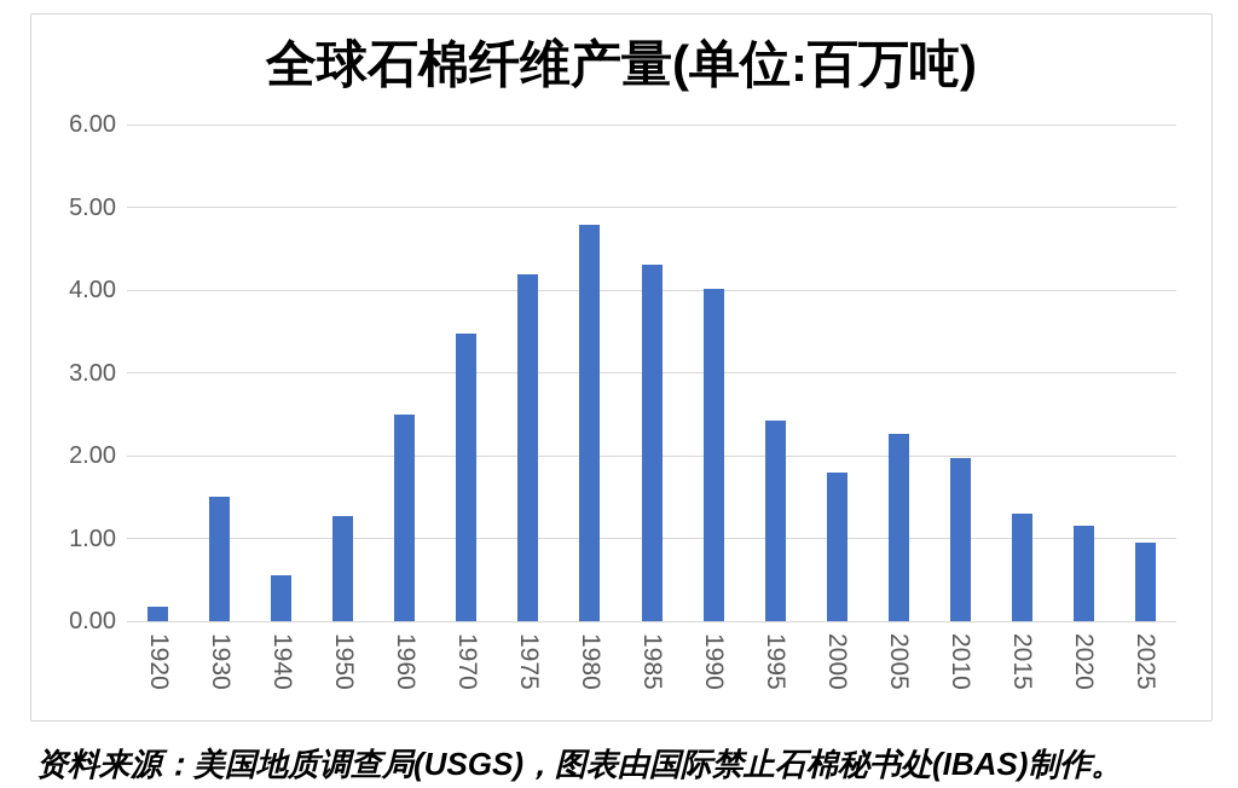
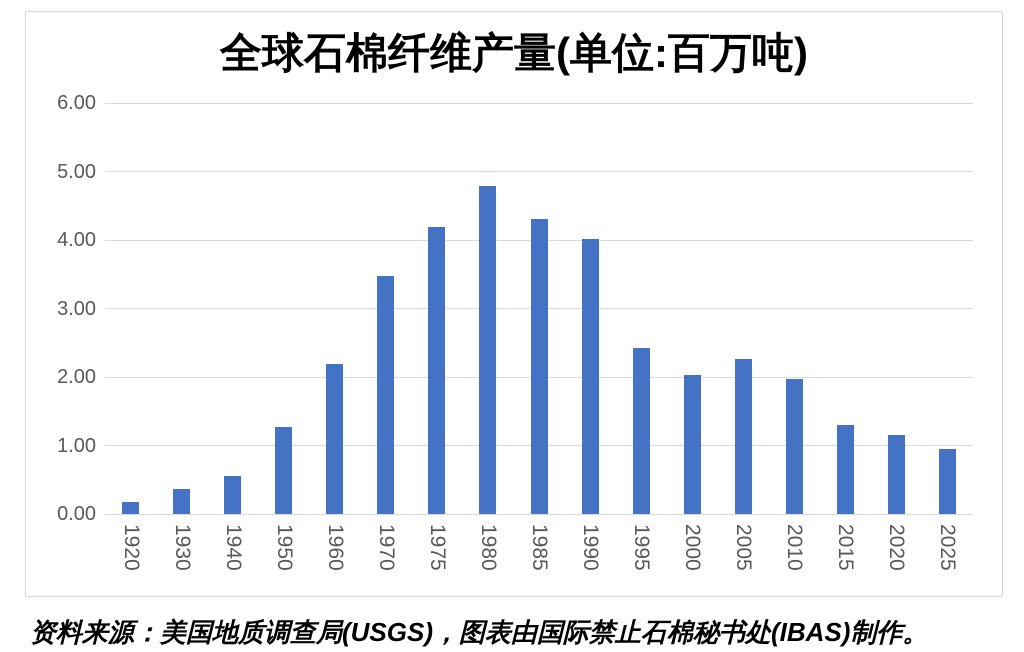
1930: 1.5 -> 0.4
1960: 2.5 -> 2.2
2000: 1.8 -> 2.0
